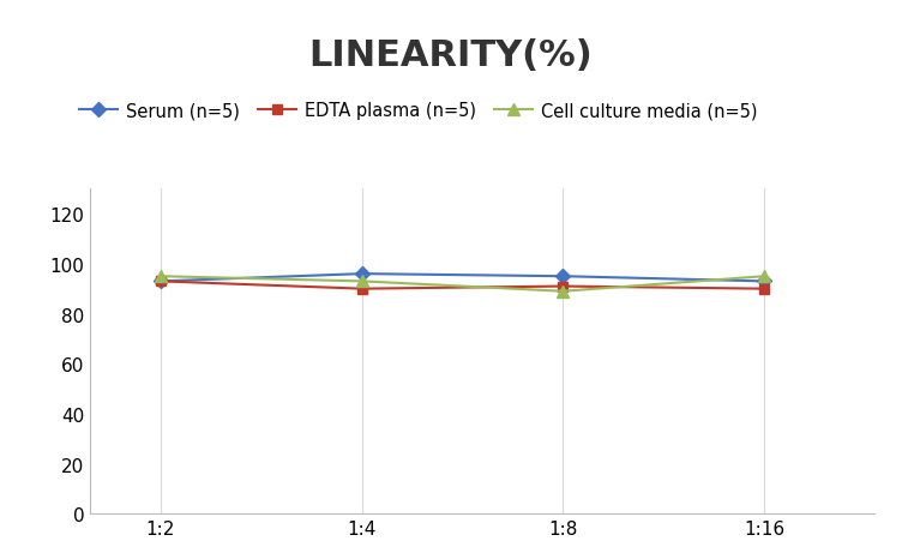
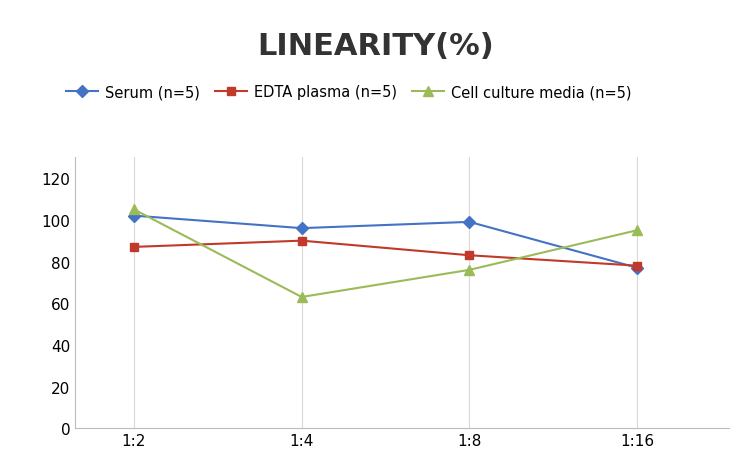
Serum (n=5)/1:2: 93 -> 102
EDTA plasma (n=5)/1:2: 93 -> 87
Cell culture media (n=5)/1:2: 95 -> 105
Cell culture media (n=5)/1:4: 93 -> 63
Serum (n=5)/1:8: 95 -> 99
EDTA plasma (n=5)/1:8: 91 -> 83
Cell culture media (n=5)/1:8: 89 -> 76
Serum (n=5)/1:16: 93 -> 77
EDTA plasma (n=5)/1:16: 90 -> 78
